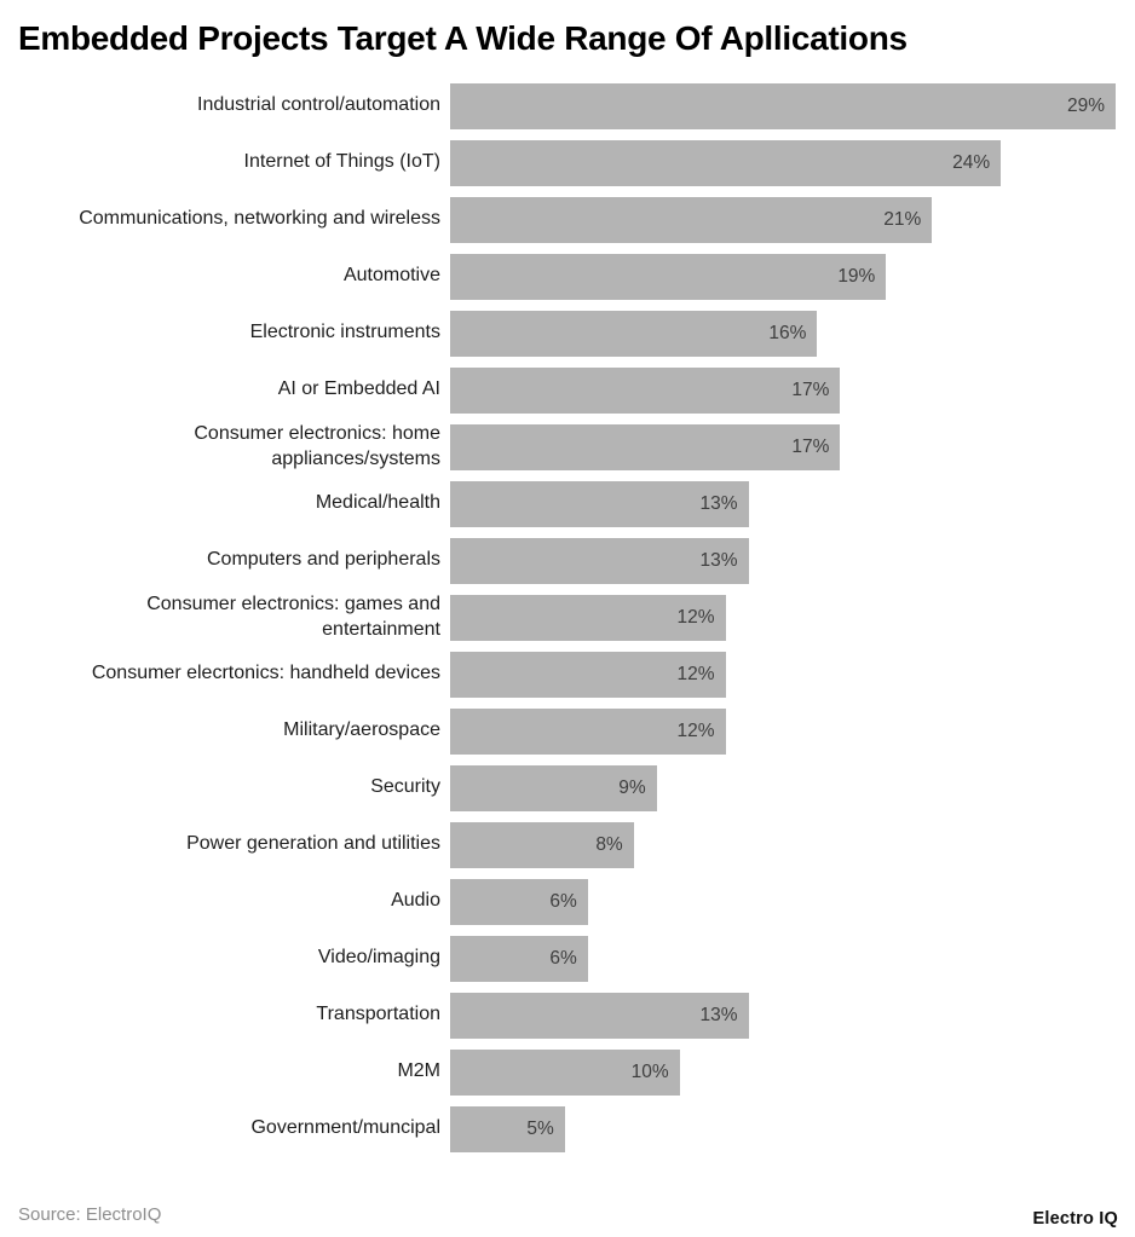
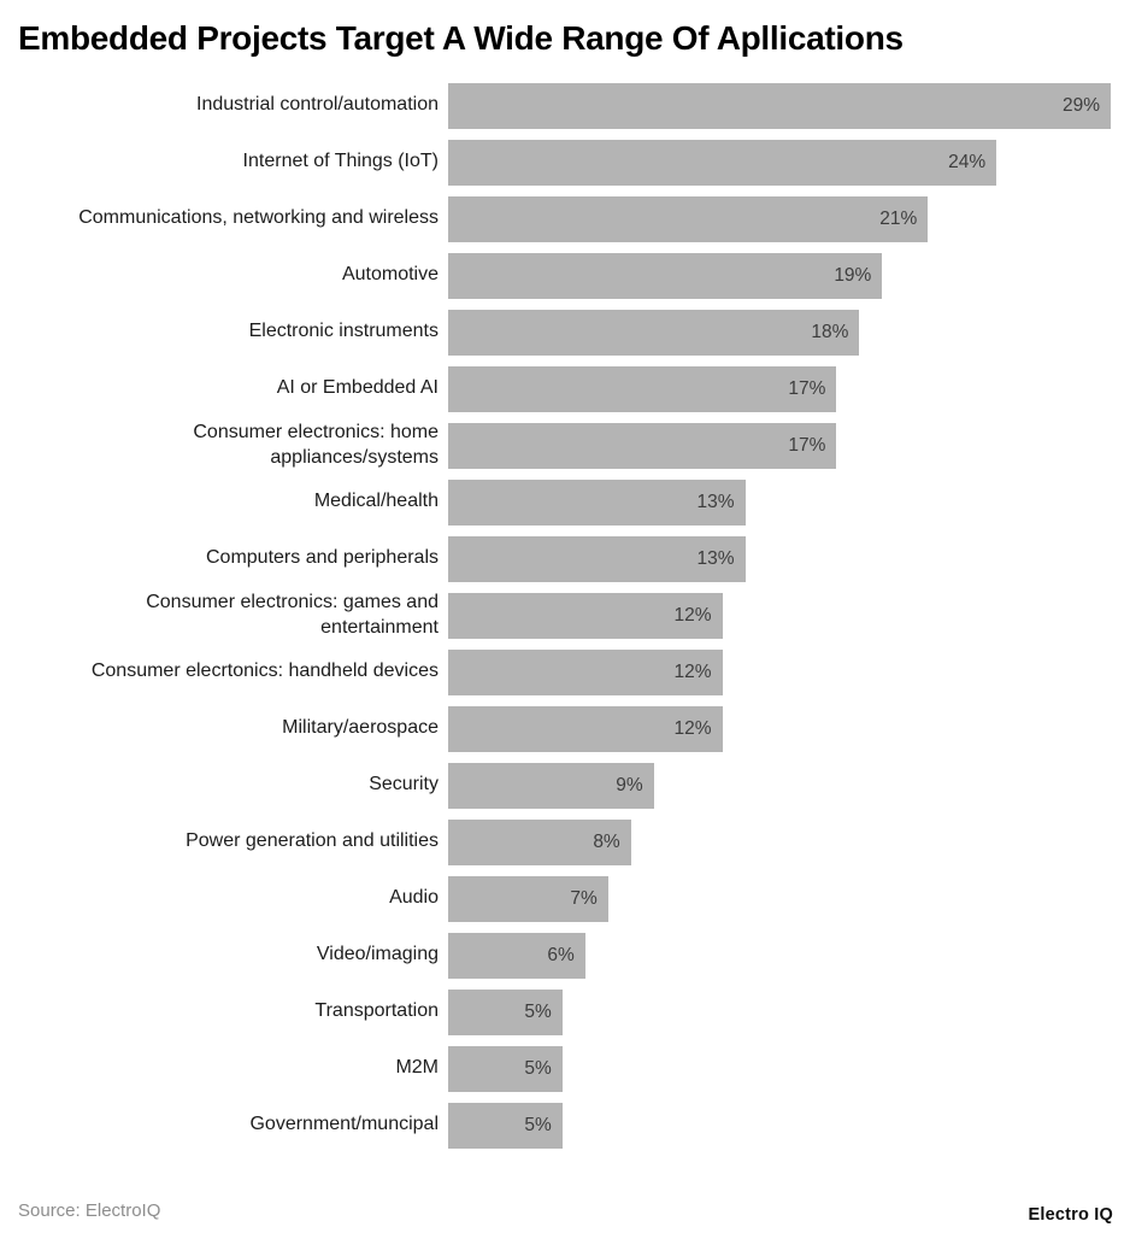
Electronic instruments: 16% -> 18%
Audio: 6% -> 7%
Transportation: 13% -> 5%
M2M: 10% -> 5%
